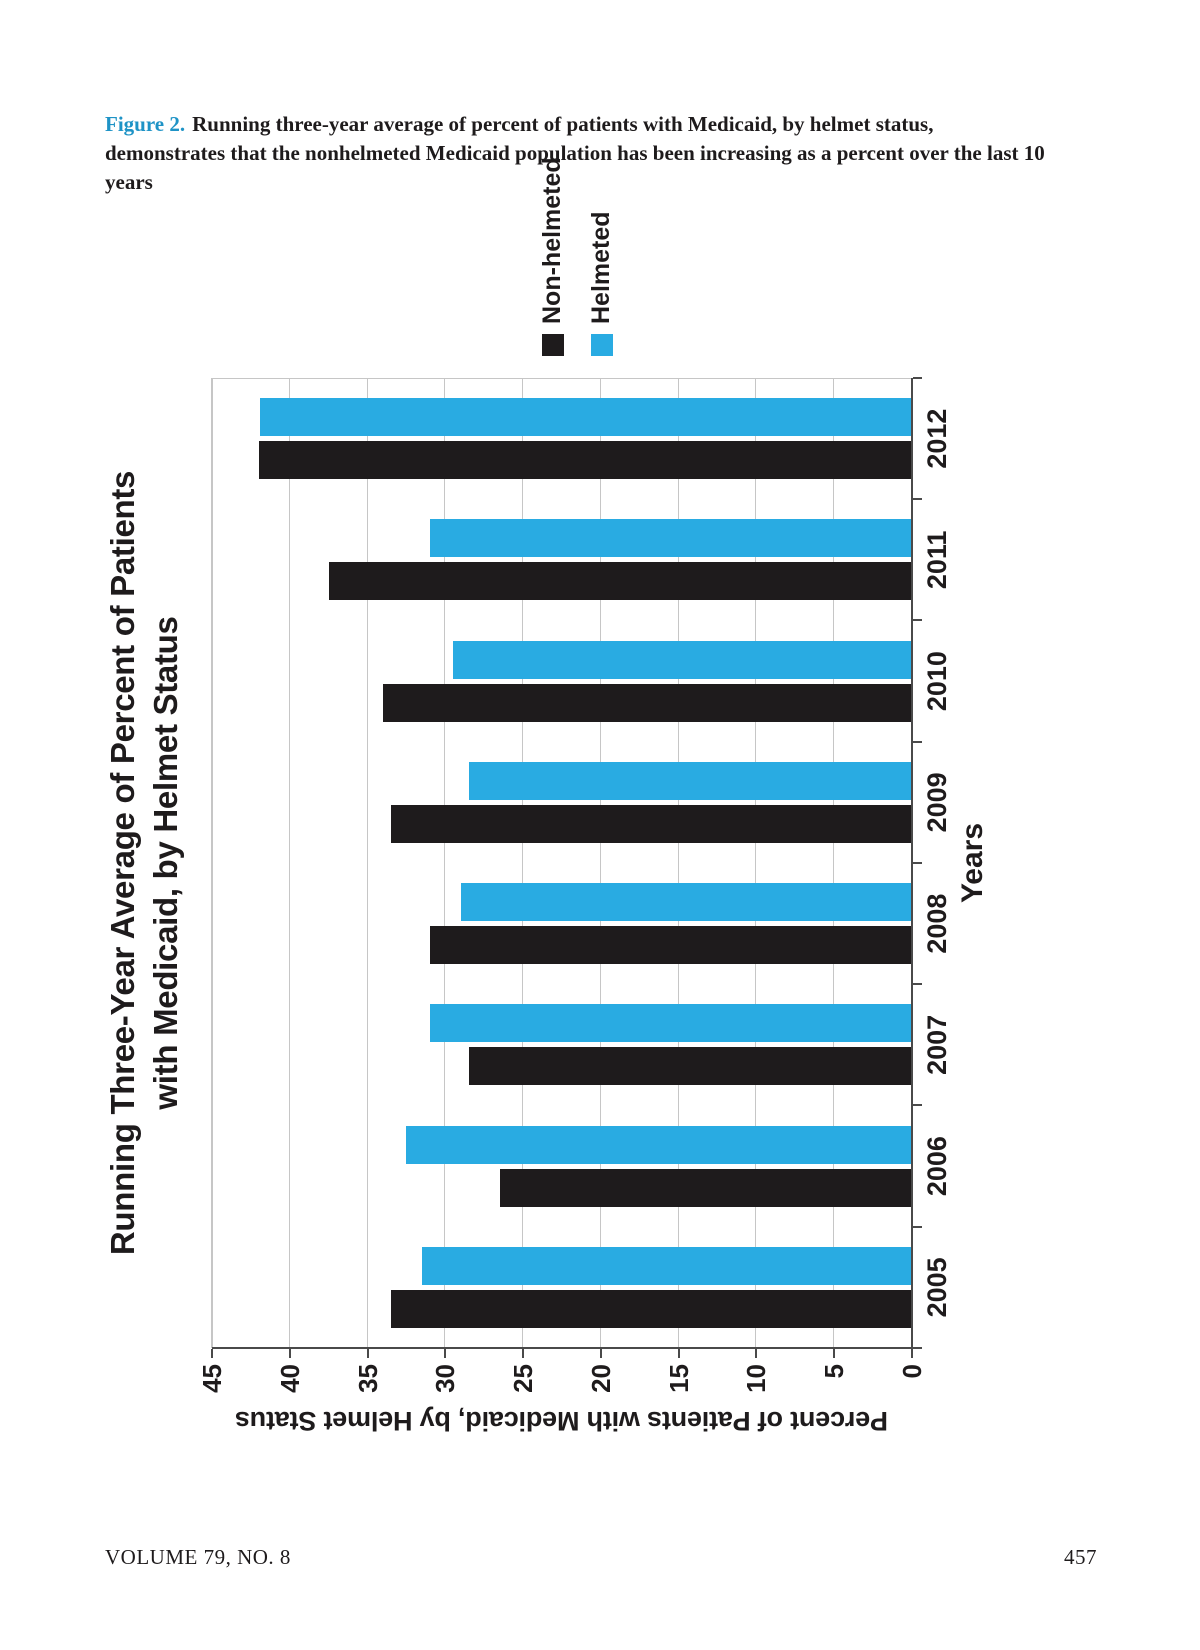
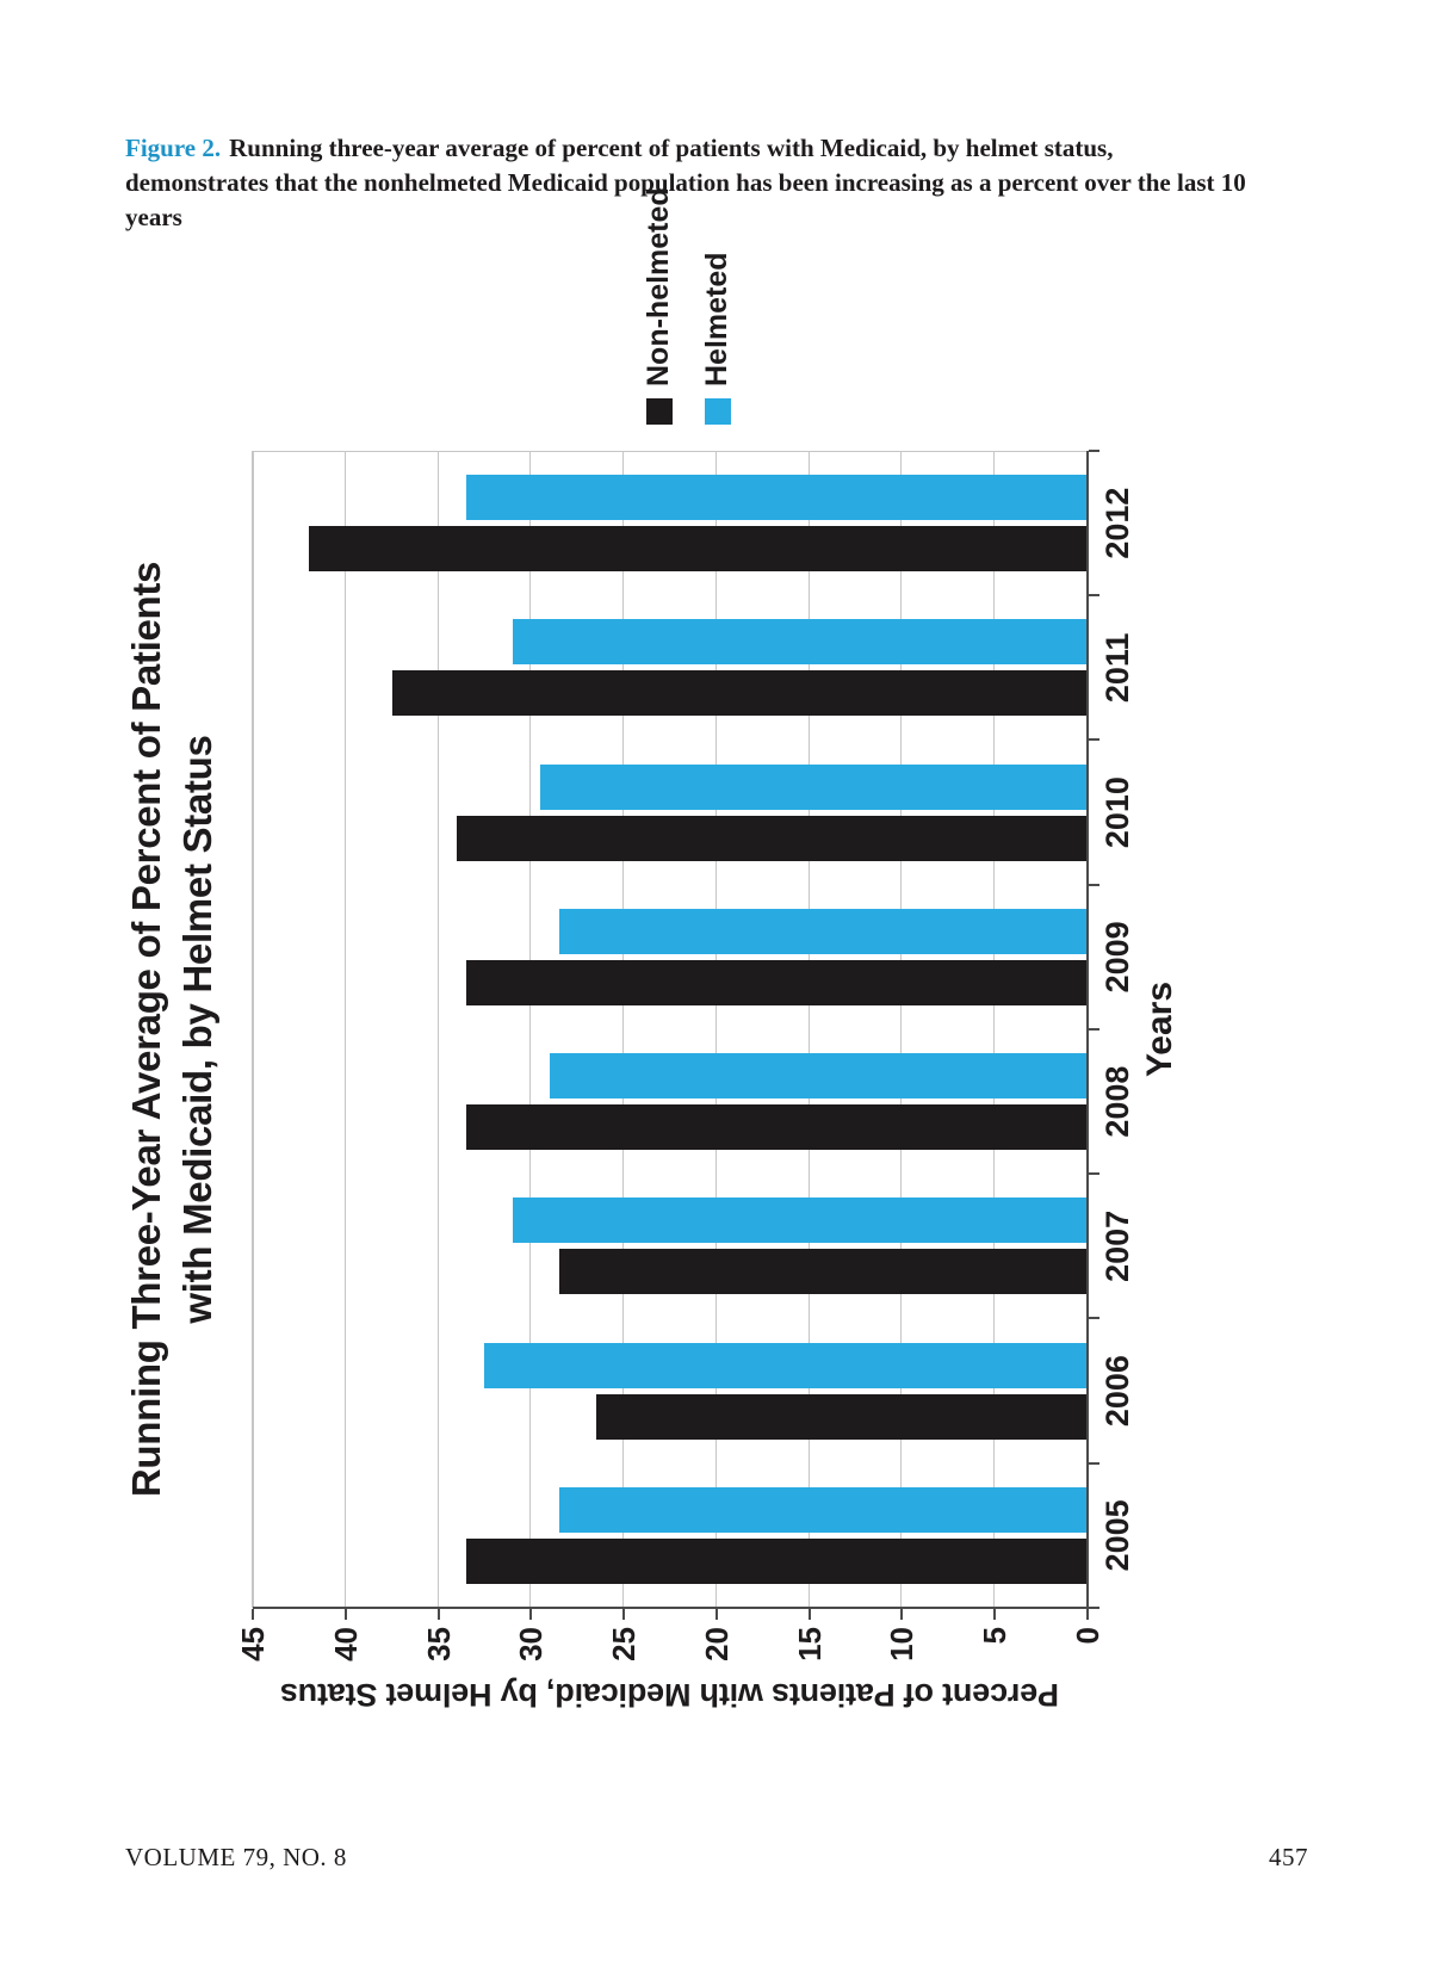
Helmeted/2005: 31.5 -> 28.5
Non-helmeted/2008: 31.0 -> 33.5
Helmeted/2012: 41.9 -> 33.5
